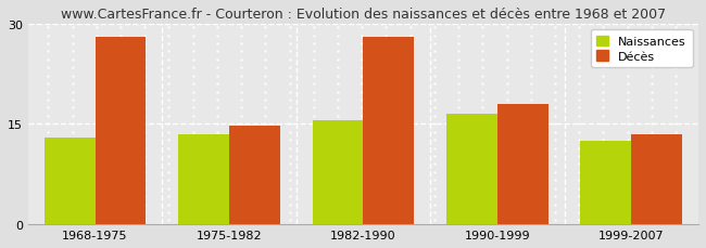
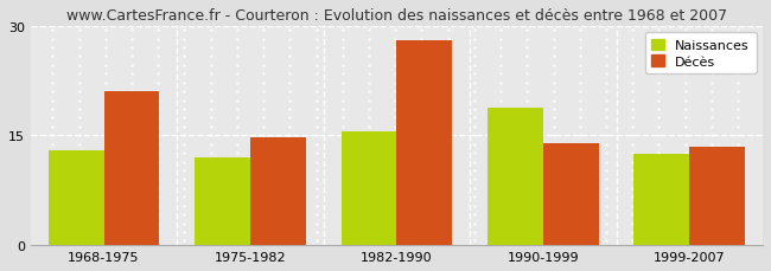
Décès/1968-1975: 28.0 -> 21.0
Naissances/1975-1982: 13.5 -> 12.0
Naissances/1990-1999: 16.5 -> 18.8
Décès/1990-1999: 18.0 -> 14.0
